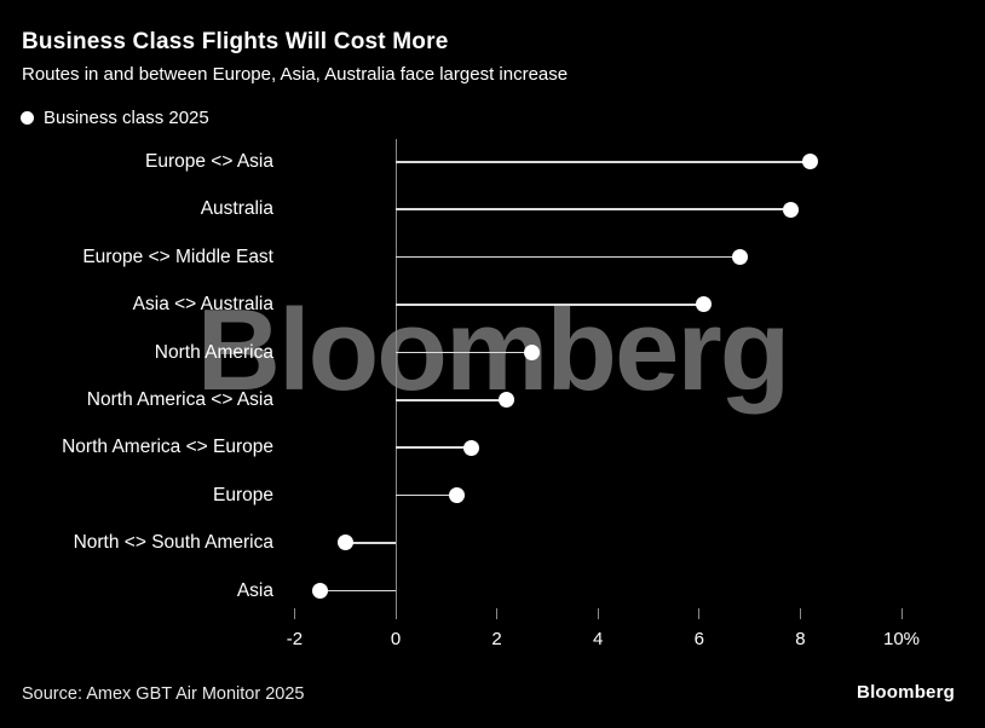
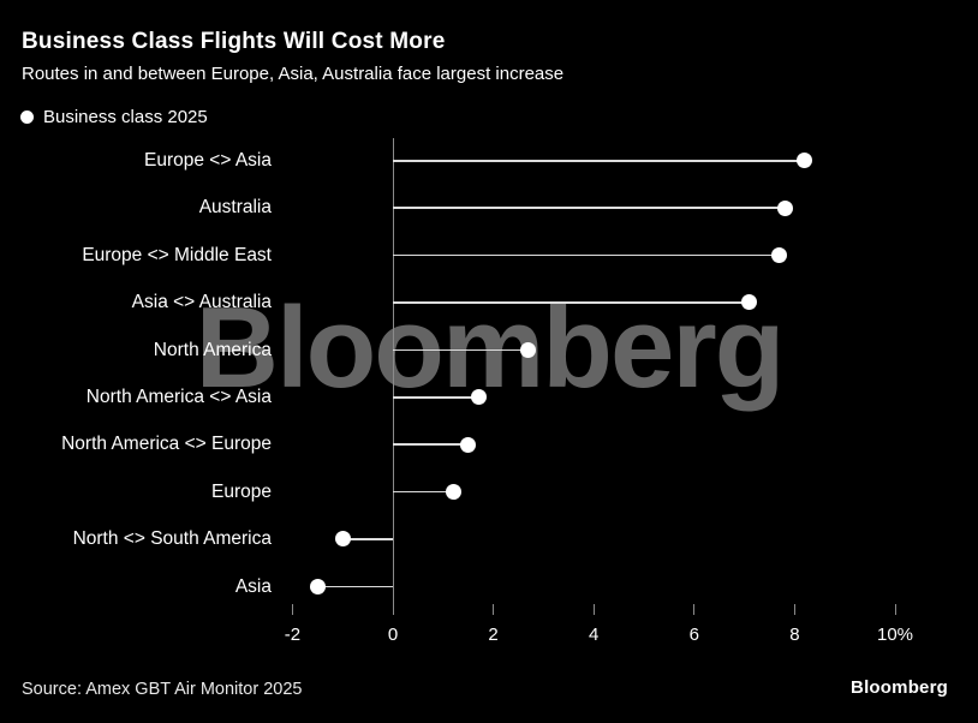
Europe <> Middle East: 6.8% -> 7.7%
Asia <> Australia: 6.1% -> 7.1%
North America <> Asia: 2.2% -> 1.7%
